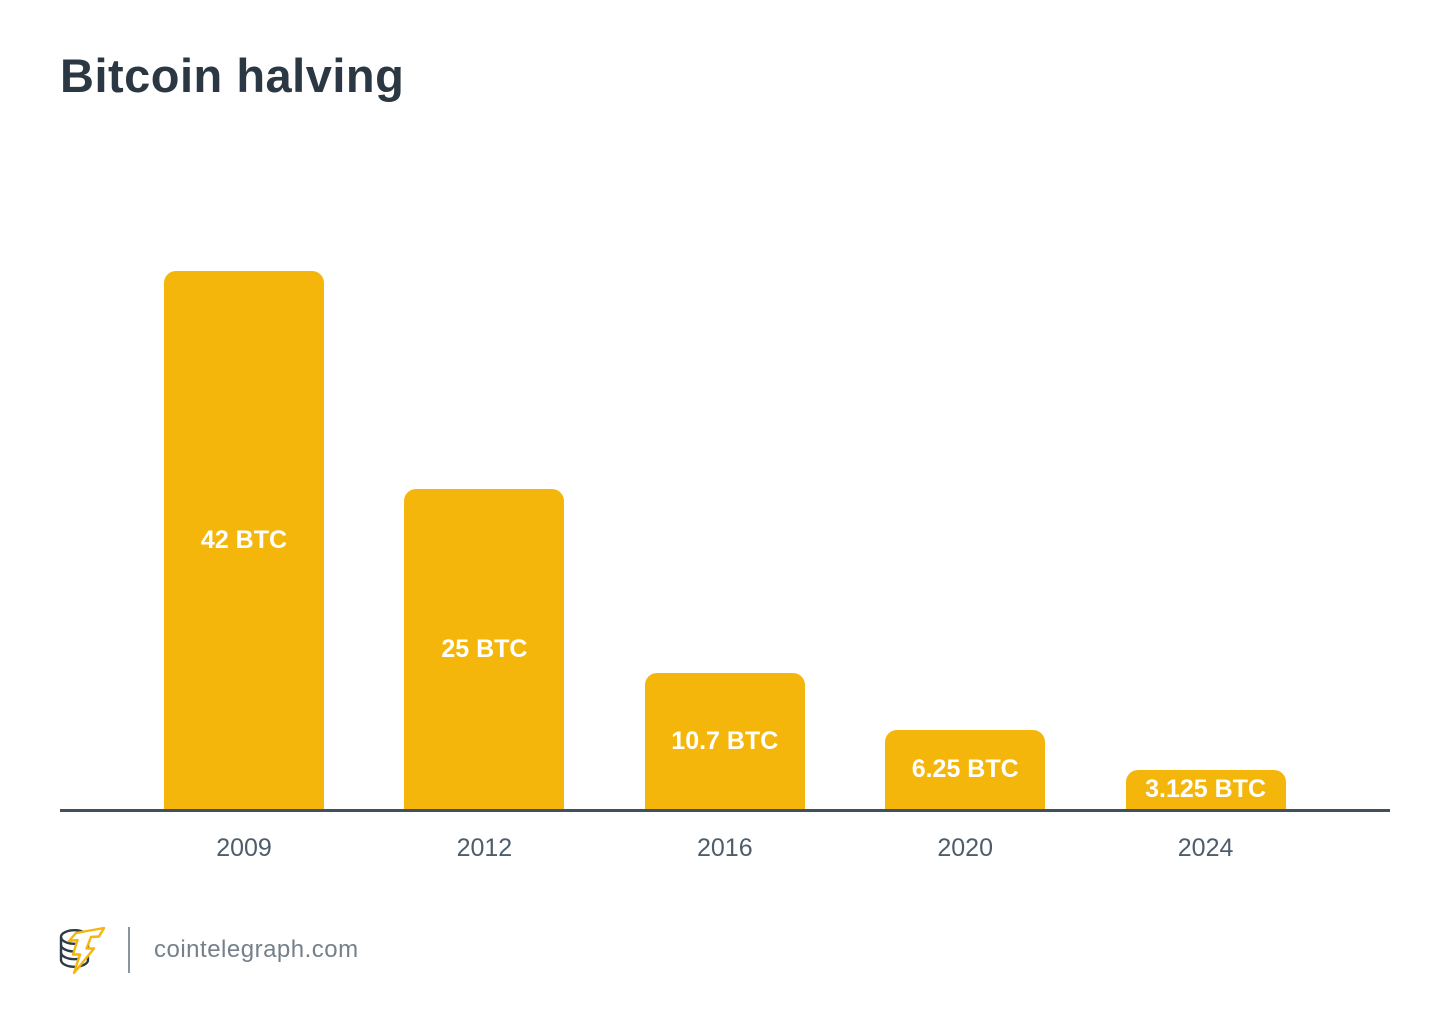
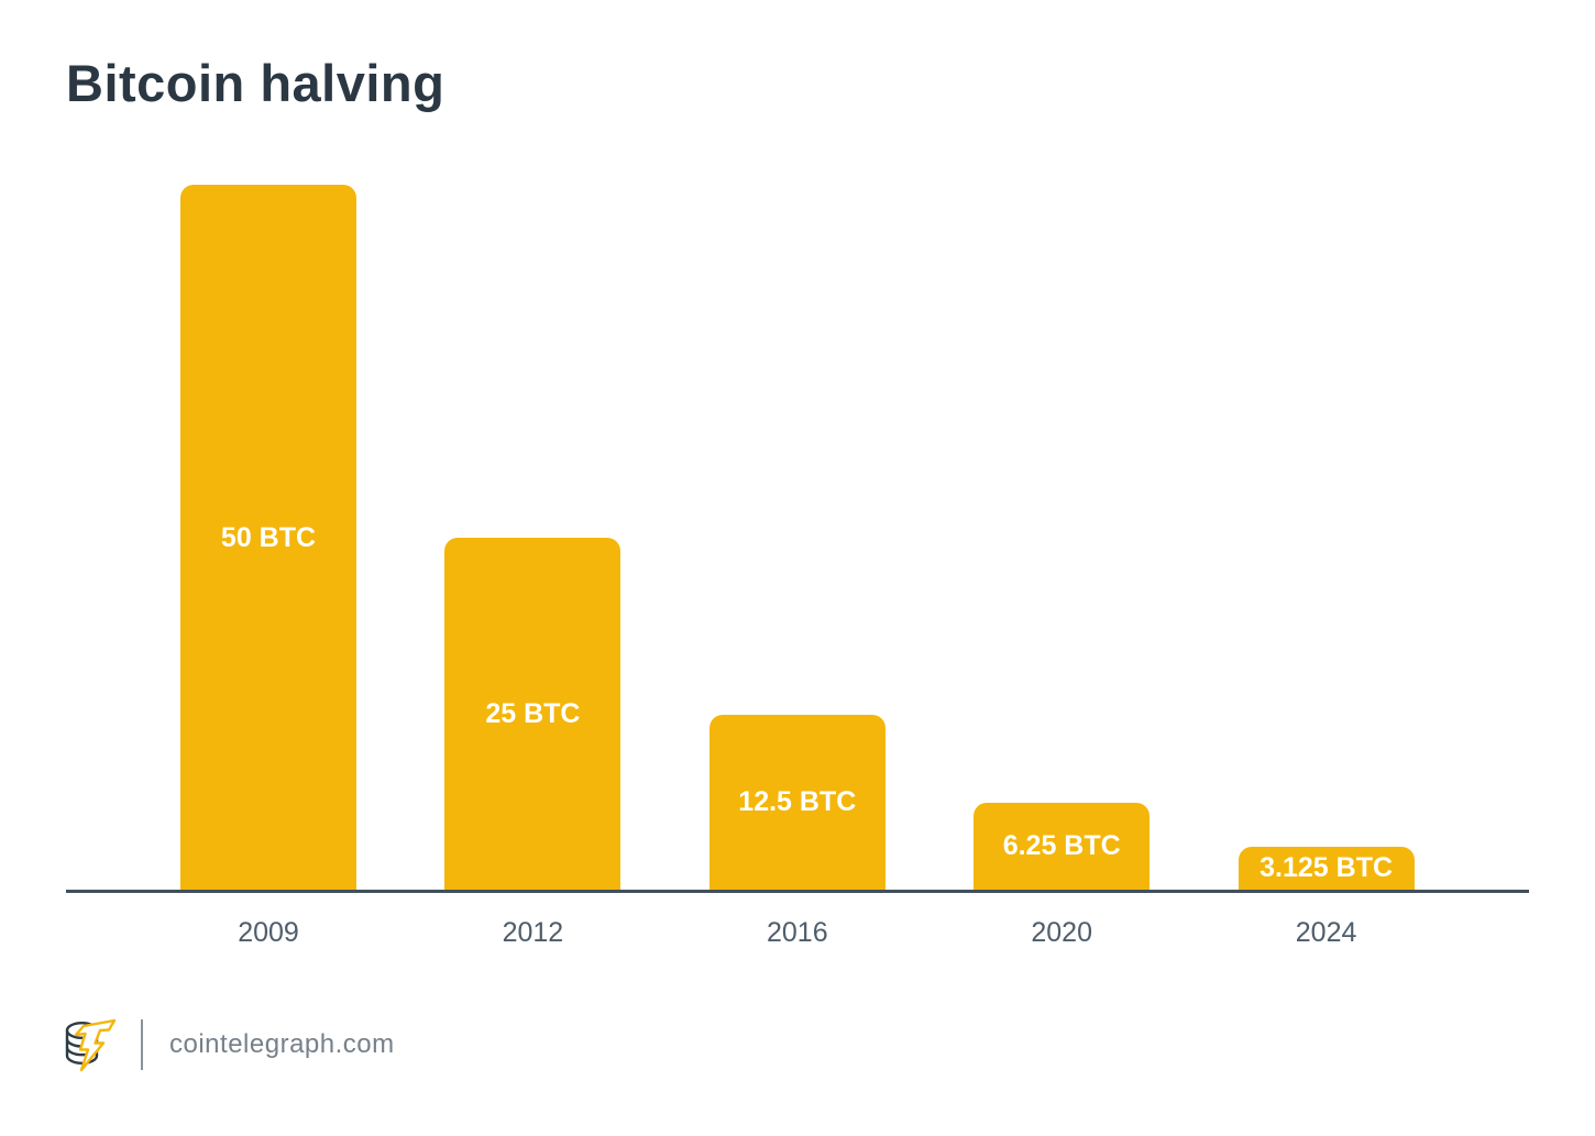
2009: 42 -> 50
2016: 10.7 -> 12.5
